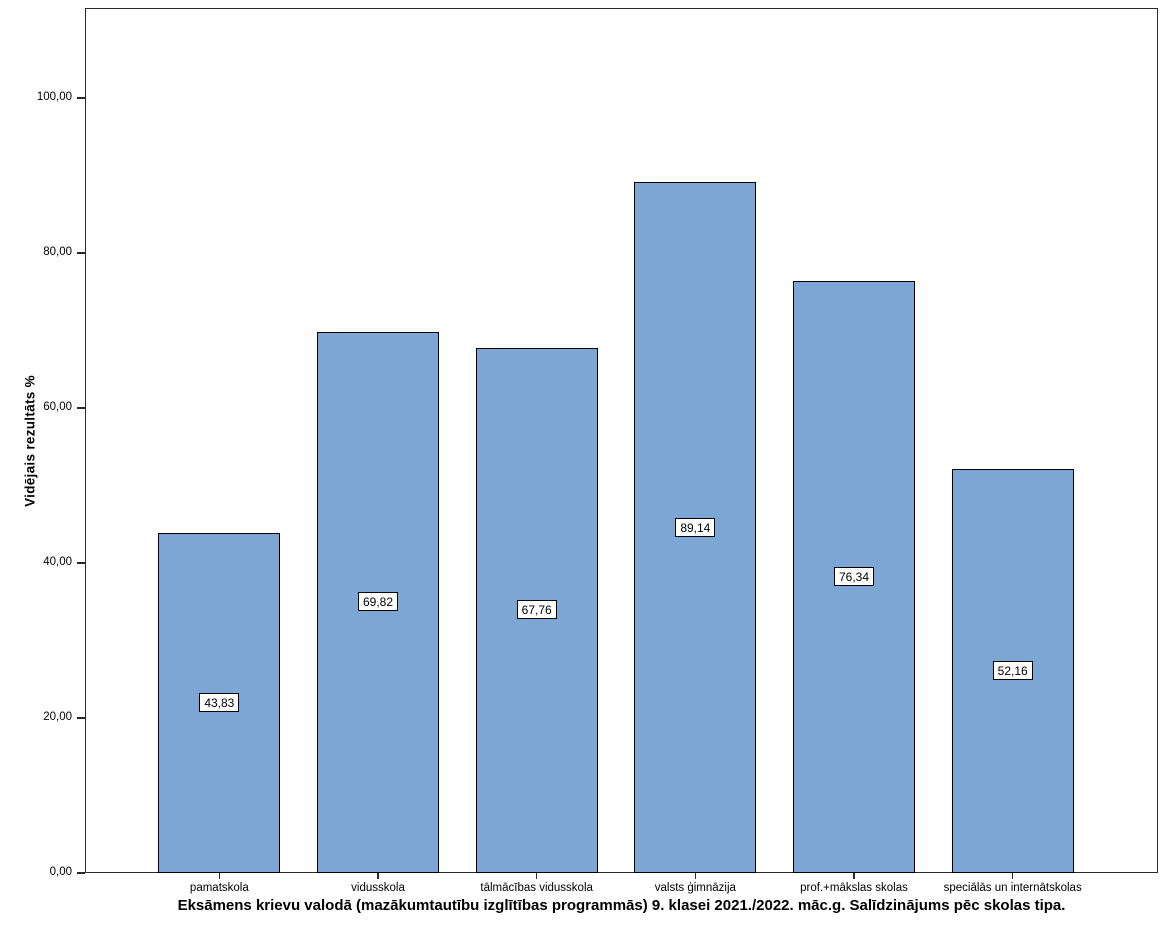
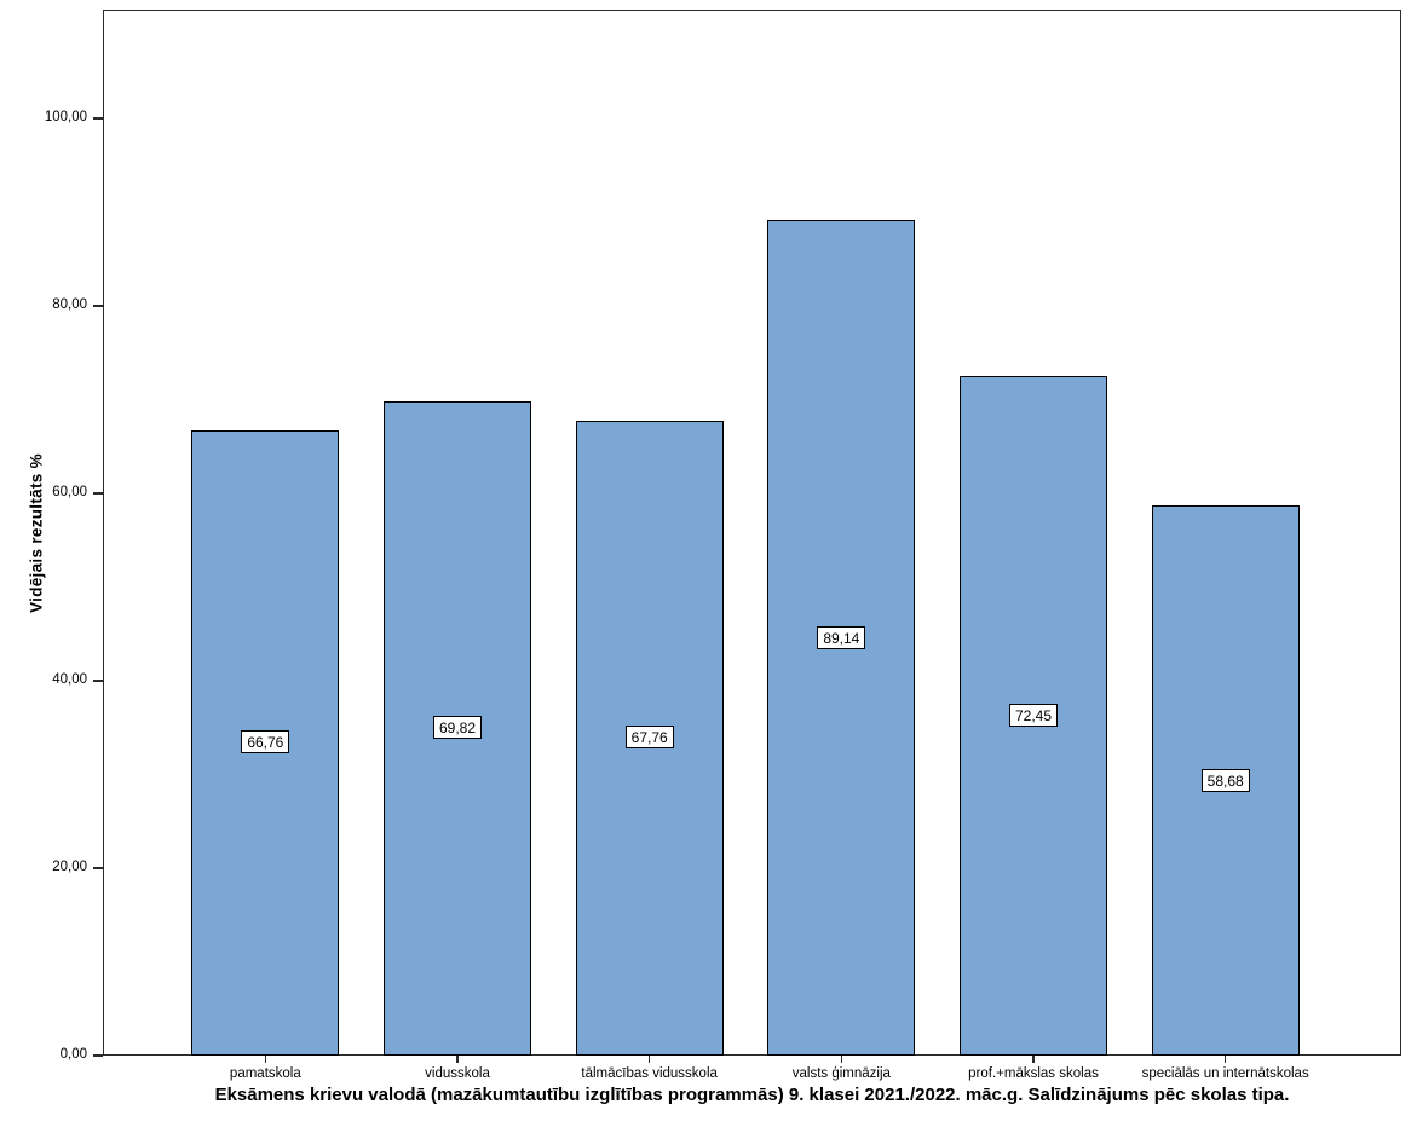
pamatskola: 43,83 -> 66,76
prof.+mākslas skolas: 76,34 -> 72,45
speciālās un internātskolas: 52,16 -> 58,68
